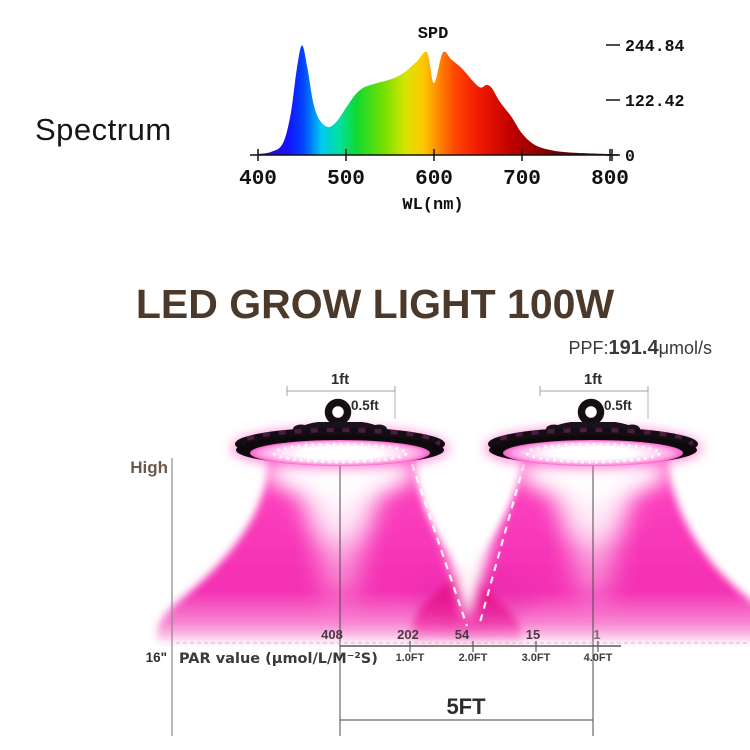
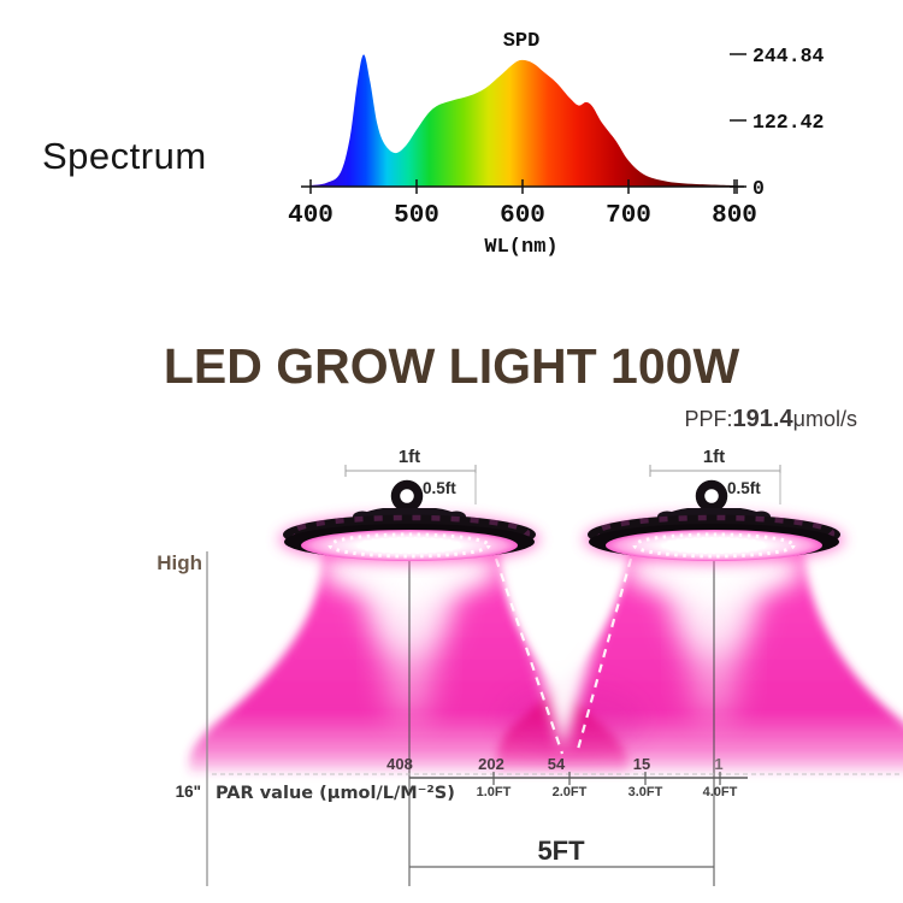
600: 160 -> 230
